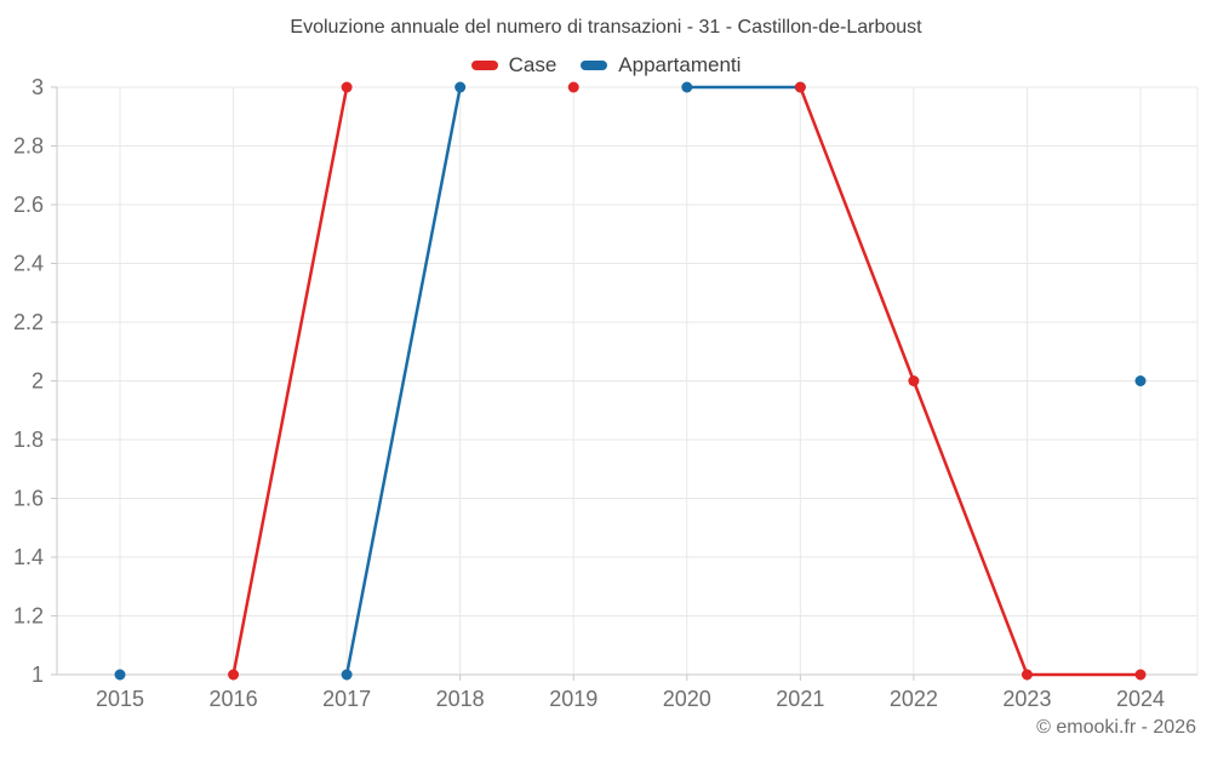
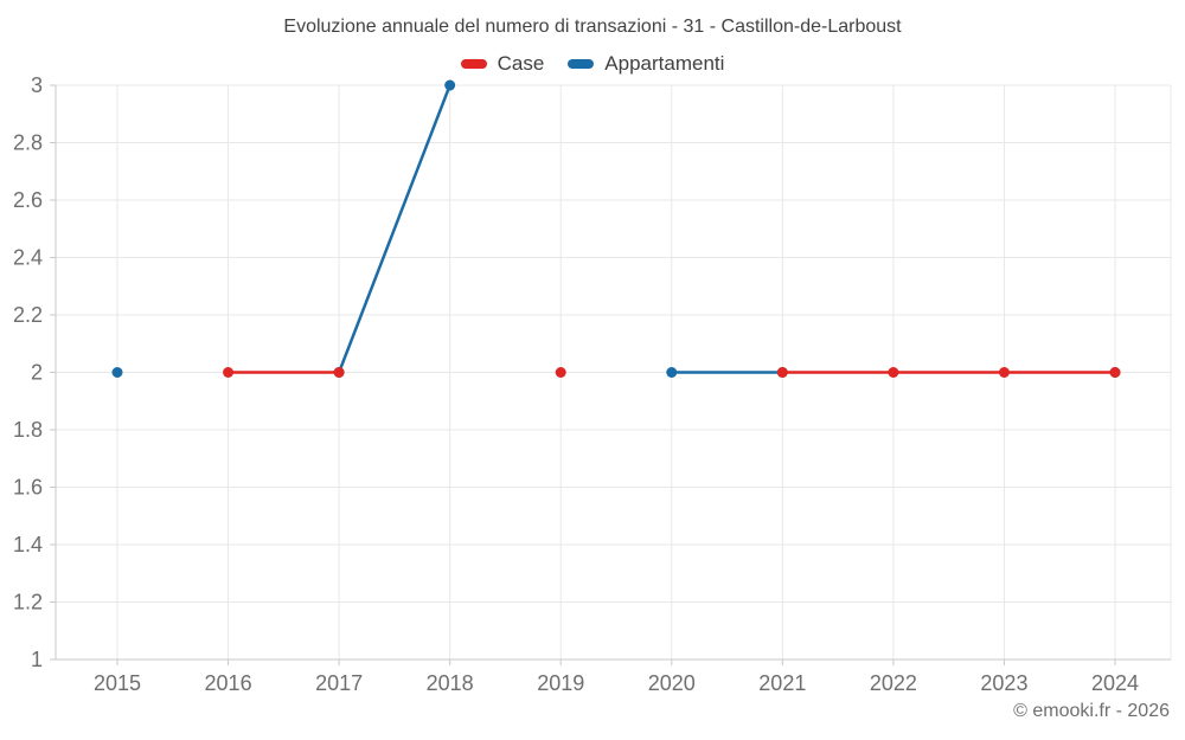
Appartamenti/2015: 1 -> 2
Case/2016: 1 -> 2
Case/2017: 3 -> 2
Appartamenti/2017: 1 -> 2
Case/2019: 3 -> 2
Appartamenti/2020: 3 -> 2
Case/2021: 3 -> 2
Appartamenti/2021: 3 -> 2
Case/2023: 1 -> 2
Case/2024: 1 -> 2
